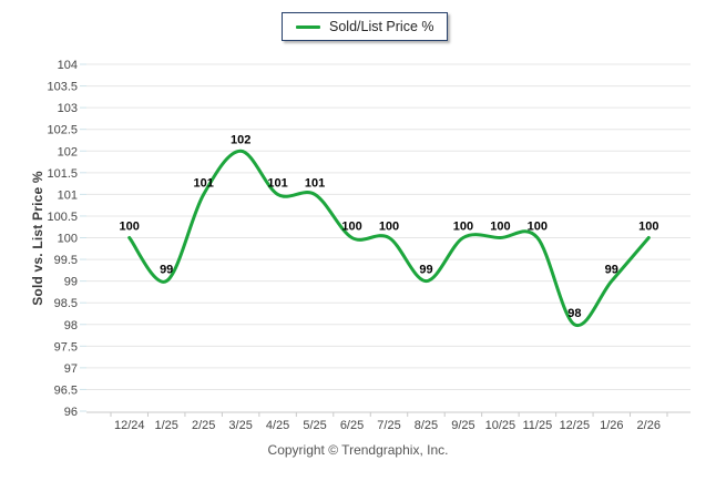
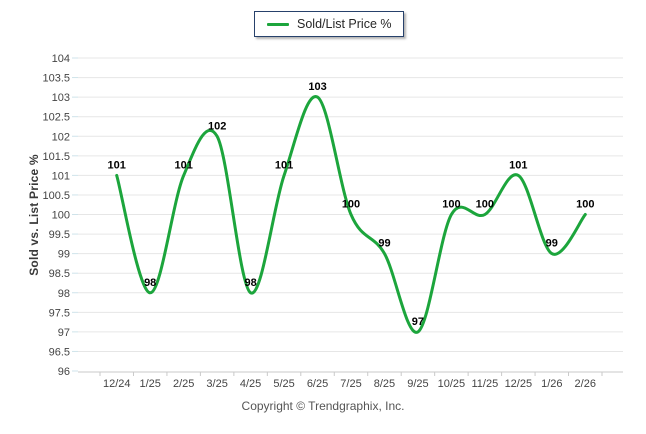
12/24: 100 -> 101
1/25: 99 -> 98
4/25: 101 -> 98
6/25: 100 -> 103
9/25: 100 -> 97
12/25: 98 -> 101
